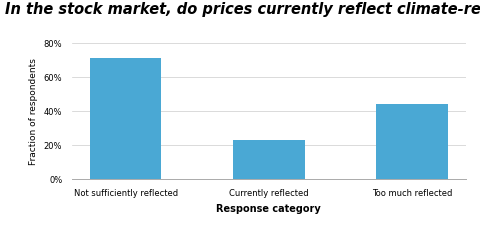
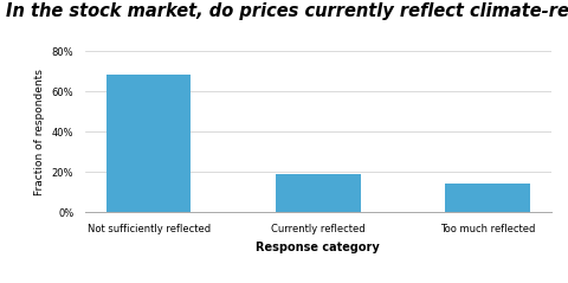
Not sufficiently reflected: 71% -> 68%
Currently reflected: 23% -> 19%
Too much reflected: 44% -> 14%
